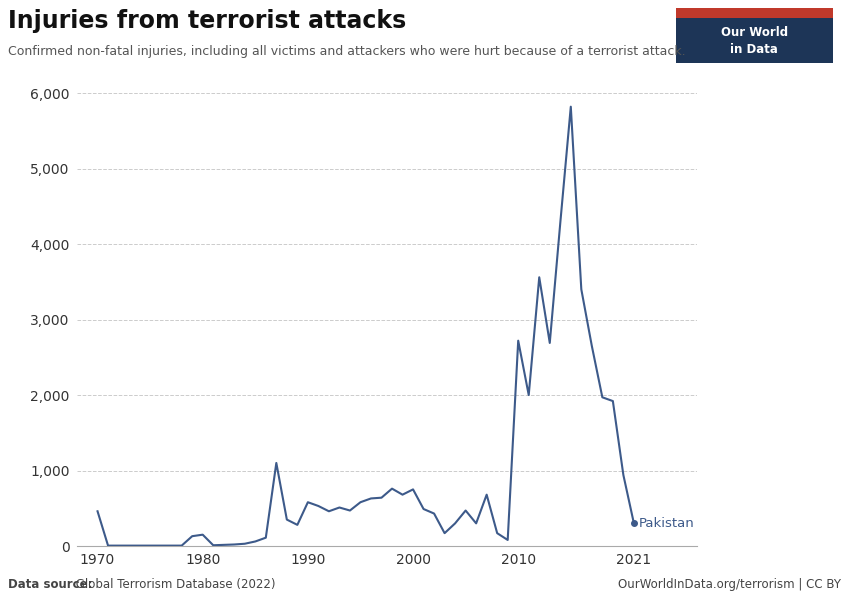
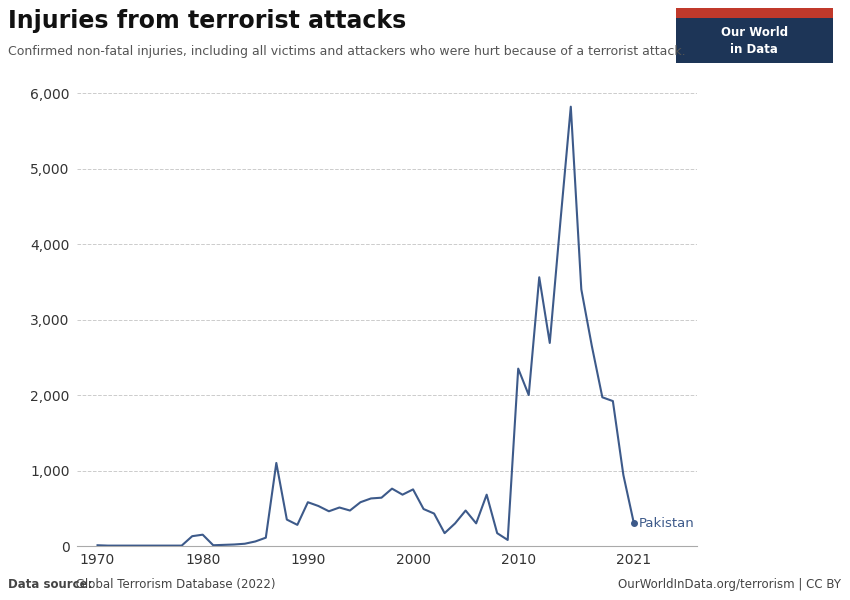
1970: 460 -> 10
2010: 2,720 -> 2,350
